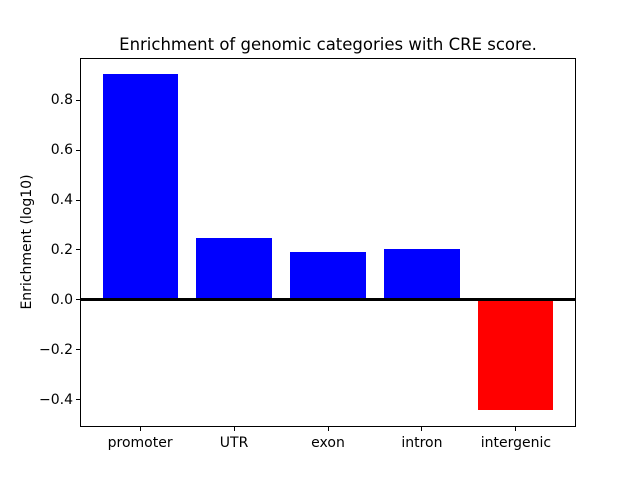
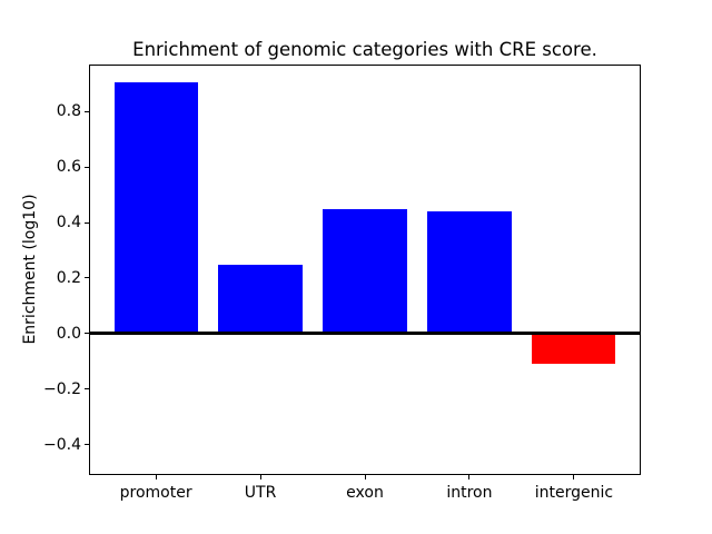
exon: 0.19 -> 0.45
intron: 0.20 -> 0.44
intergenic: -0.44 -> -0.11
